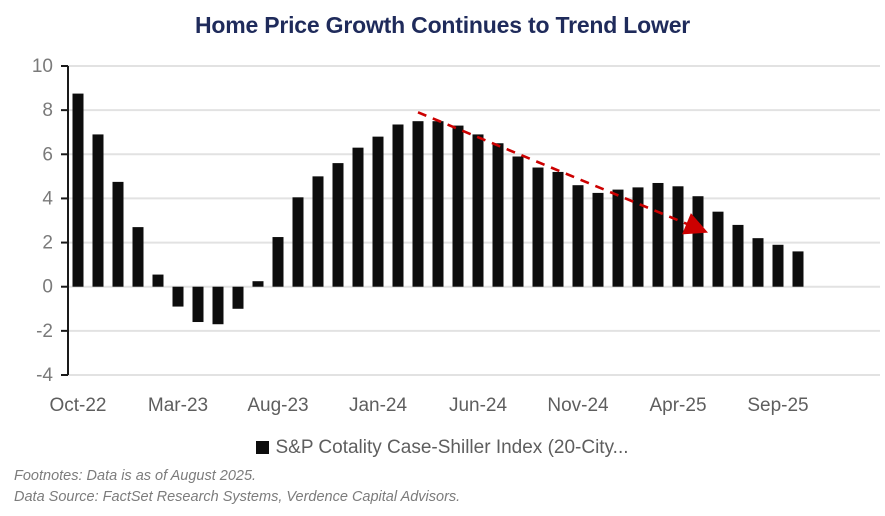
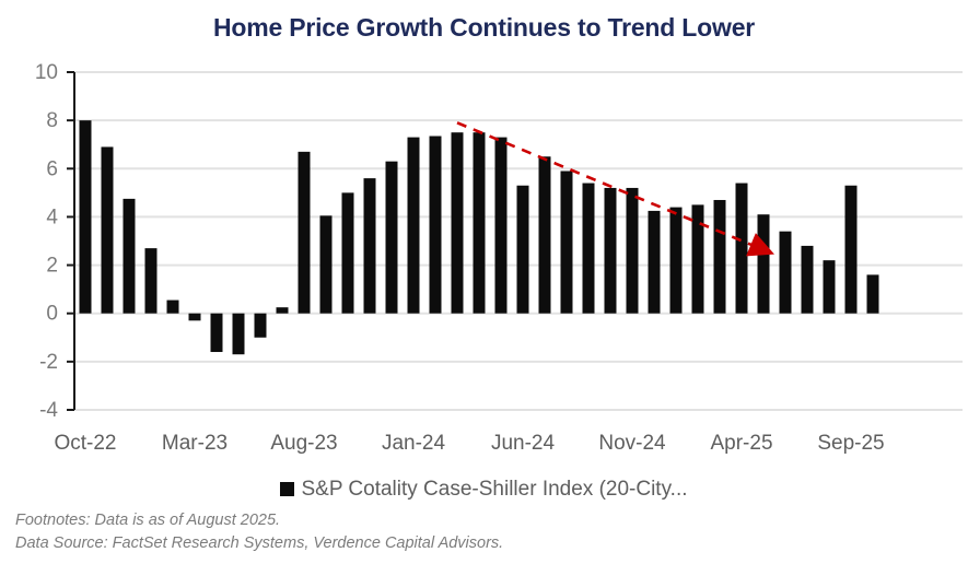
Oct-22: 8.8 -> 8.0
Mar-23: -0.9 -> -0.3
Aug-23: 2.2 -> 6.7
Jan-24: 6.8 -> 7.3
Jun-24: 6.9 -> 5.3
Nov-24: 4.6 -> 5.2
Apr-25: 4.5 -> 5.4
Sep-25: 1.9 -> 5.3
